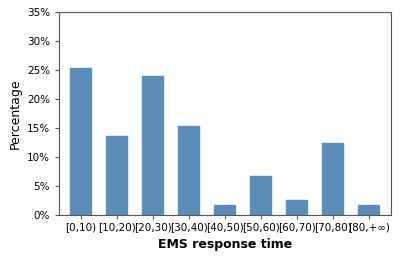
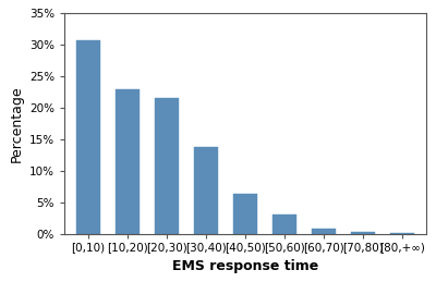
[0,10): 25.4% -> 30.8%
[10,20): 13.6% -> 23.0%
[20,30): 24.0% -> 21.6%
[30,40): 15.4% -> 13.9%
[40,50): 1.8% -> 6.4%
[50,60): 6.8% -> 3.2%
[60,70): 2.6% -> 0.9%
[70,80): 12.4% -> 0.4%
[80,+∞): 1.8% -> 0.2%
